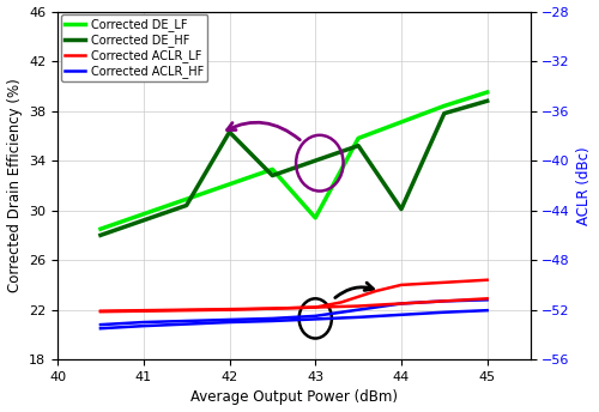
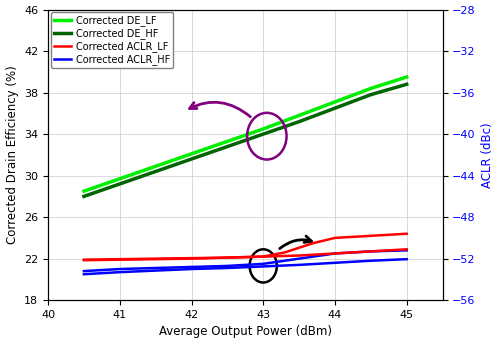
Corrected DE_HF/42: 36.3 -> 31.6
Corrected DE_LF/43: 29.4 -> 34.5
Corrected DE_HF/44: 30.1 -> 36.5
